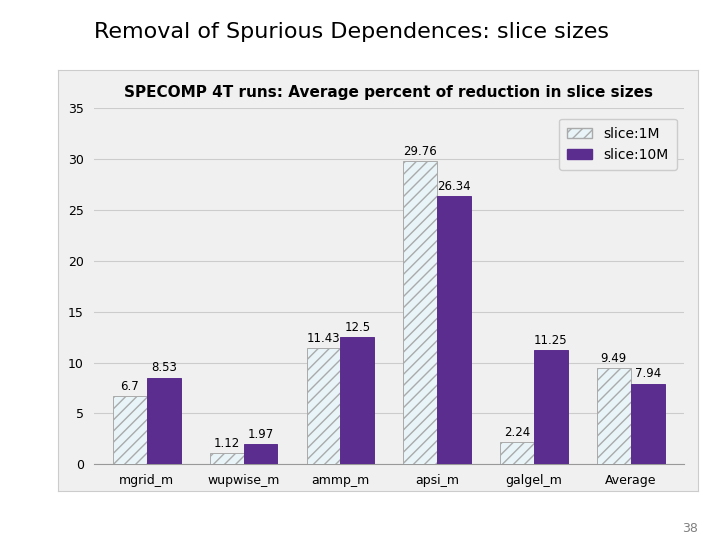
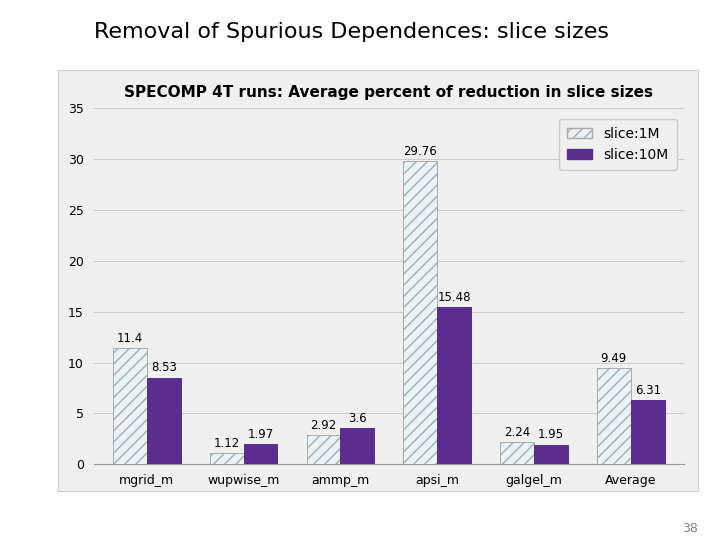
slice:1M/mgrid_m: 6.7 -> 11.4
slice:1M/ammp_m: 11.43 -> 2.92
slice:10M/ammp_m: 12.5 -> 3.6
slice:10M/apsi_m: 26.34 -> 15.48
slice:10M/galgel_m: 11.25 -> 1.95
slice:10M/Average: 7.94 -> 6.31
